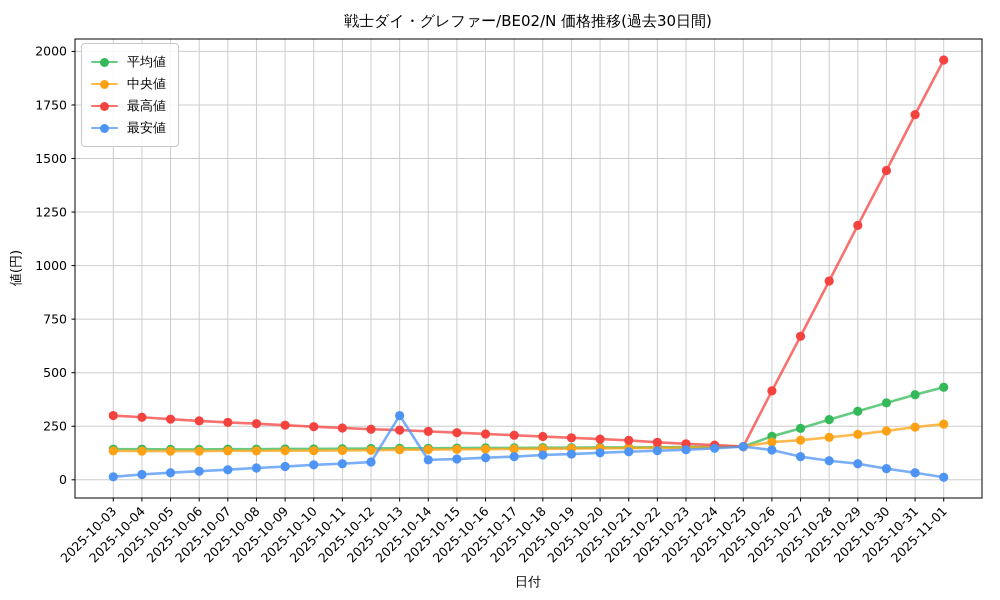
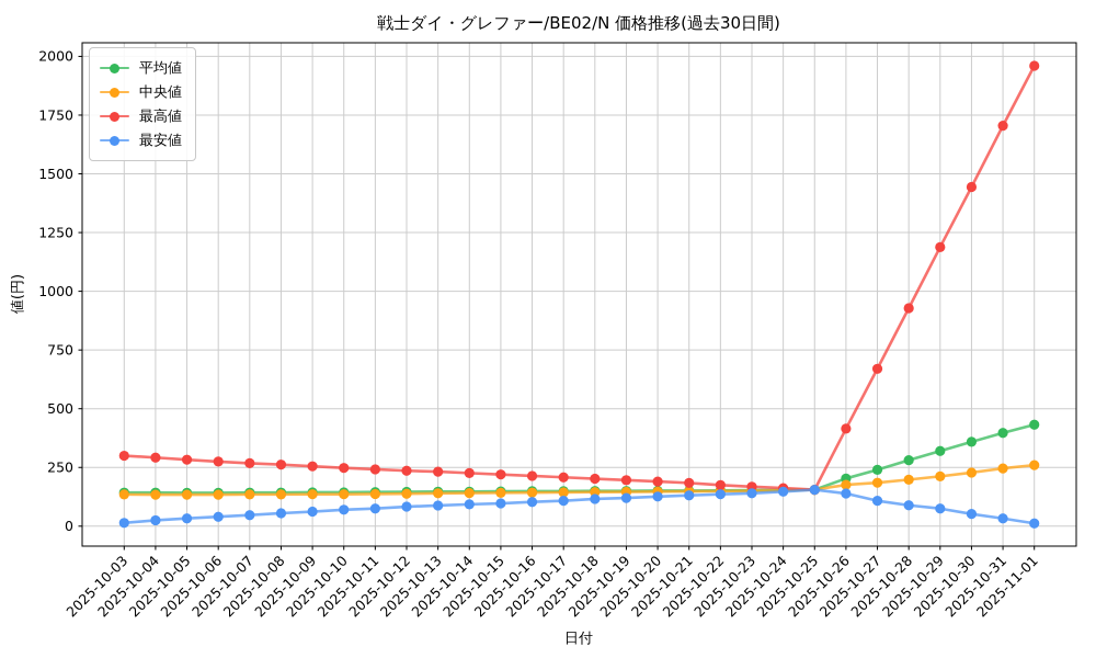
最安値/2025-10-13: 300 -> 90
